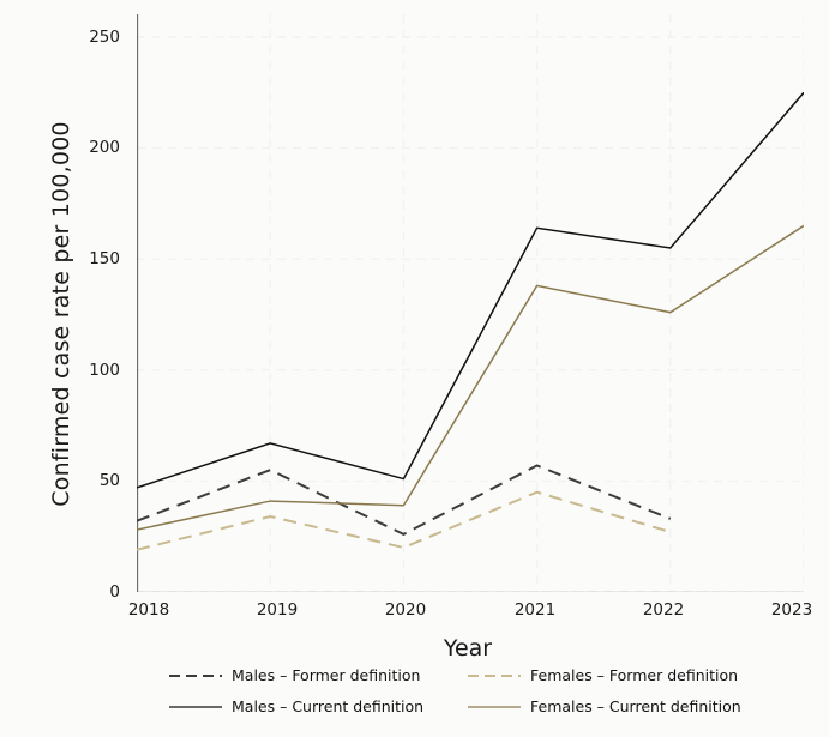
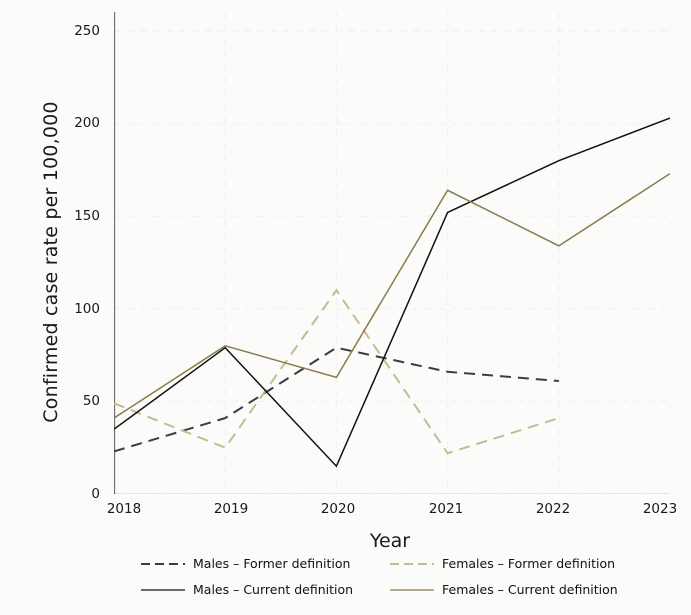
Males – Former definition/2018: 32 -> 23
Females – Former definition/2018: 19 -> 49
Males – Current definition/2018: 47 -> 35
Females – Current definition/2018: 28 -> 41
Males – Former definition/2019: 55 -> 41
Females – Former definition/2019: 34 -> 25
Males – Current definition/2019: 67 -> 79
Females – Current definition/2019: 41 -> 80
Males – Former definition/2020: 26 -> 79
Females – Former definition/2020: 20 -> 110
Males – Current definition/2020: 51 -> 15
Females – Current definition/2020: 39 -> 63
Males – Former definition/2021: 57 -> 66
Females – Former definition/2021: 45 -> 22
Males – Current definition/2021: 164 -> 152
Females – Current definition/2021: 138 -> 164
Males – Former definition/2022: 33 -> 61
Females – Former definition/2022: 27 -> 41
Males – Current definition/2022: 155 -> 180
Females – Current definition/2022: 126 -> 134
Males – Current definition/2023: 225 -> 203
Females – Current definition/2023: 165 -> 173
